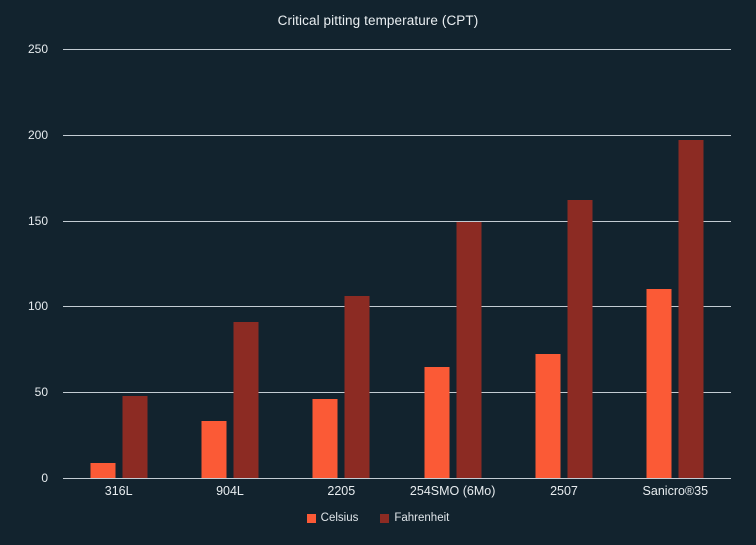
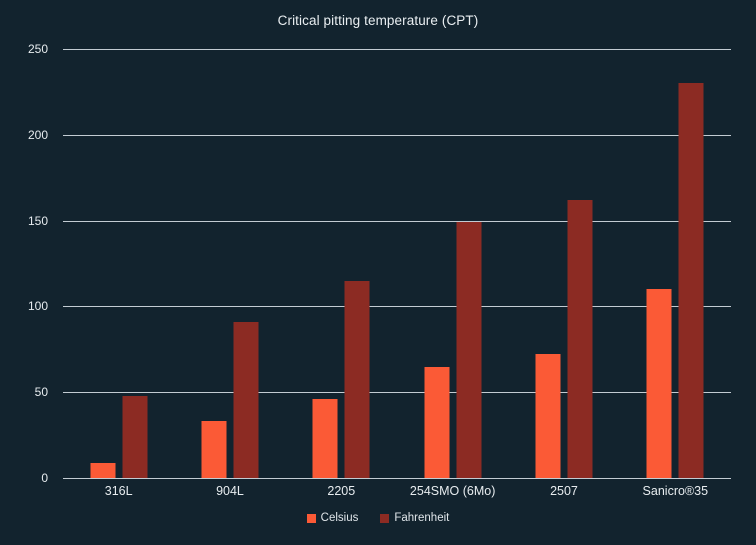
Fahrenheit/2205: 106 -> 115
Fahrenheit/Sanicro®35: 197 -> 230
